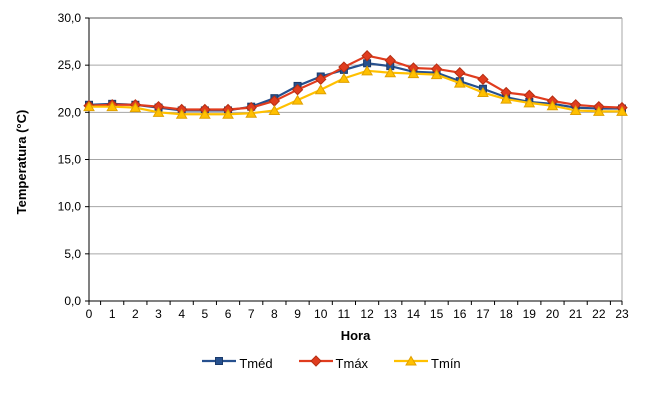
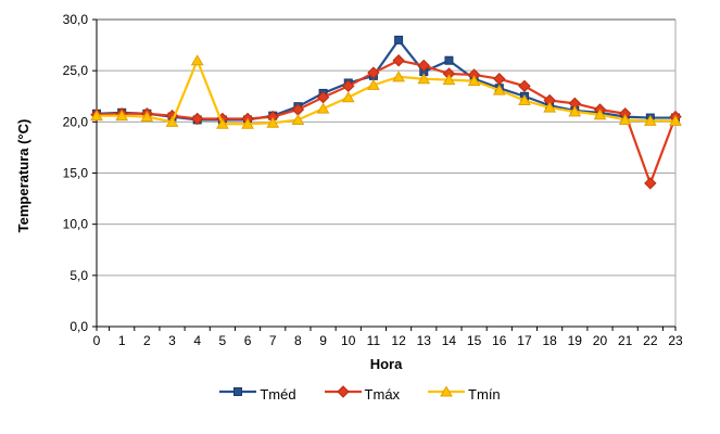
Tmín/4: 20 -> 26
Tméd/12: 25 -> 28
Tméd/14: 24 -> 26
Tmáx/22: 21 -> 14
